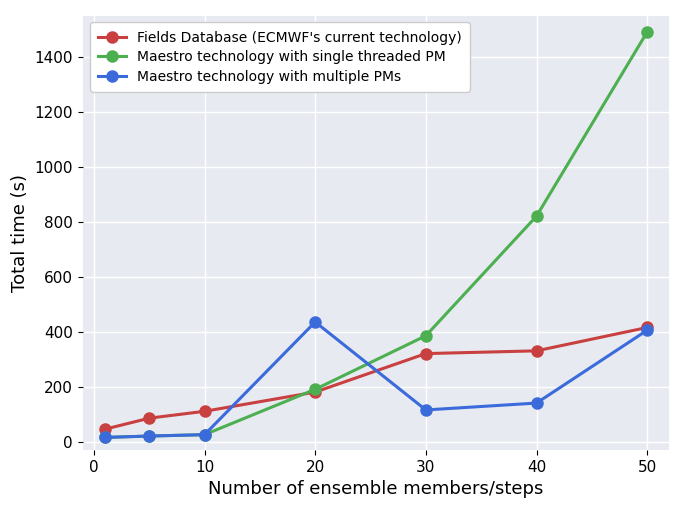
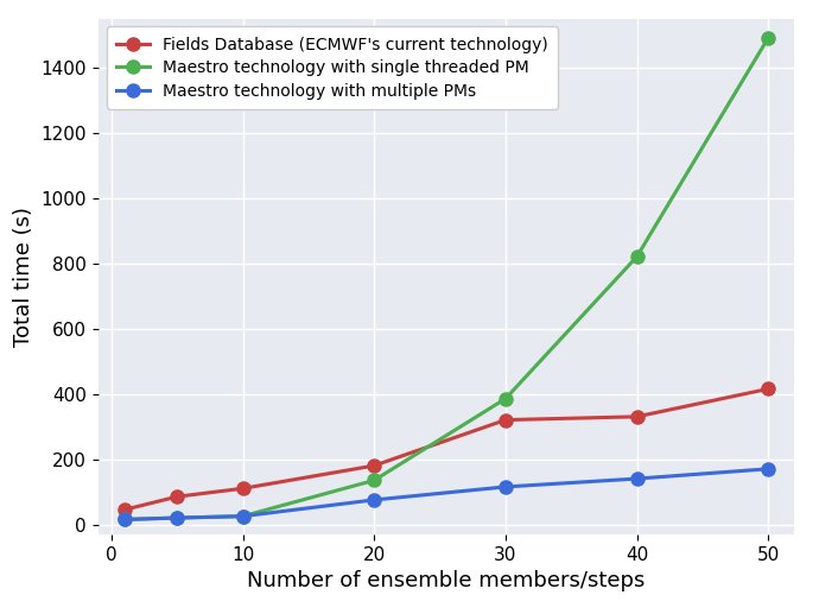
Maestro technology with single threaded PM/20: 190 -> 135
Maestro technology with multiple PMs/20: 435 -> 75
Maestro technology with multiple PMs/50: 405 -> 170
